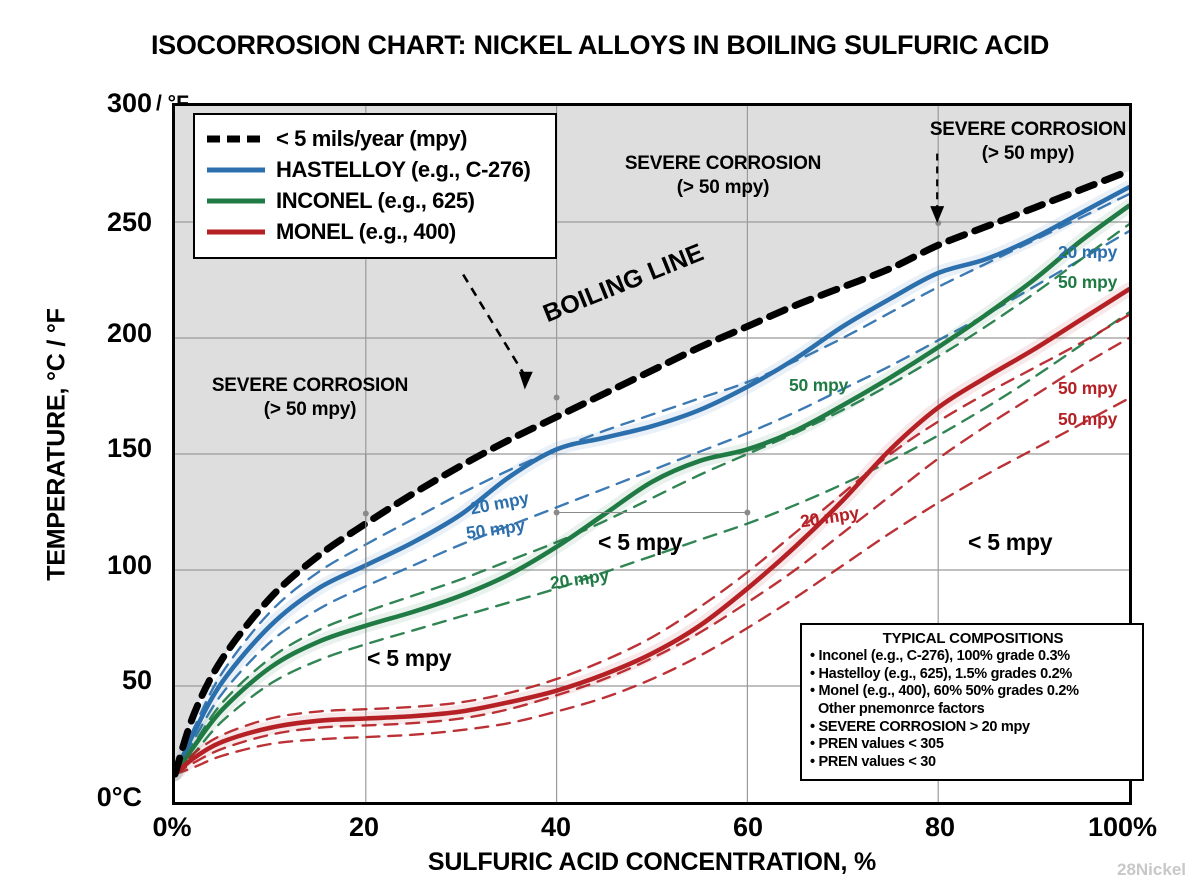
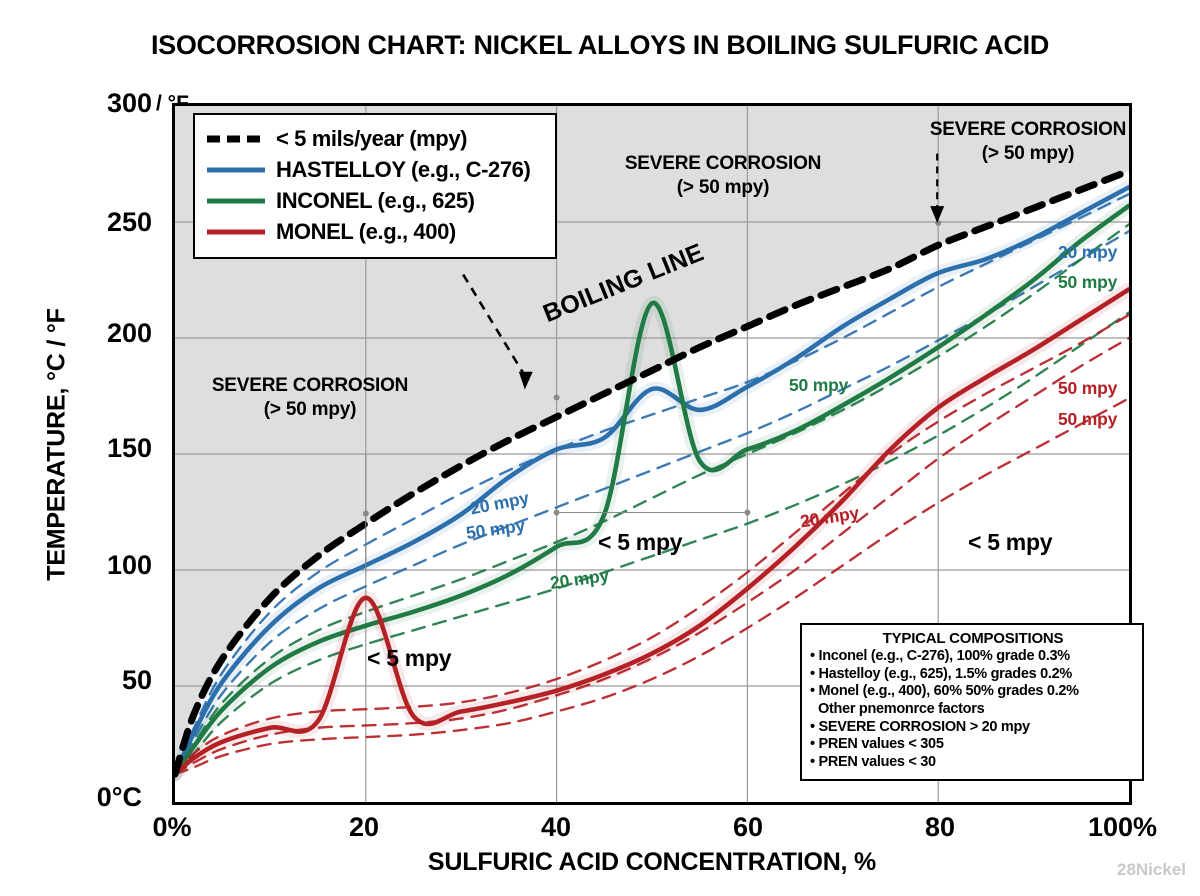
MONEL (e.g., 400)/20: 36 -> 88
HASTELLOY (e.g., C-276)/50: 162 -> 178
INCONEL (e.g., 625)/50: 138 -> 215
